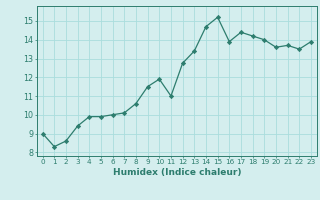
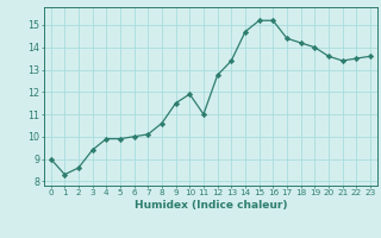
16: 13.9 -> 15.2
21: 13.7 -> 13.4
23: 13.9 -> 13.6
